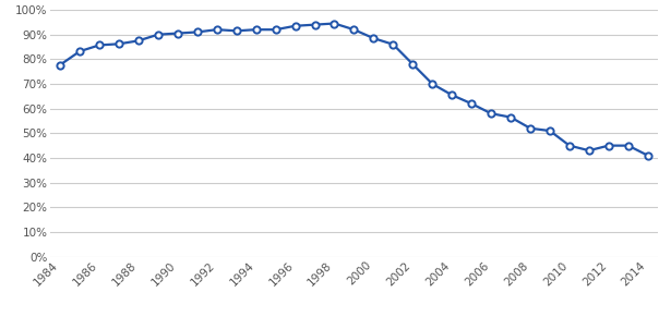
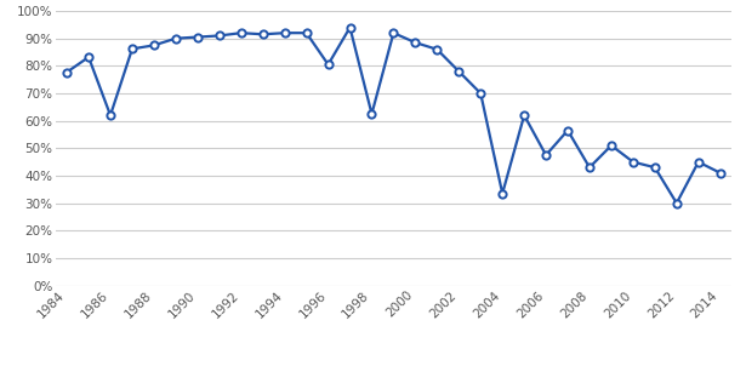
1986: 85.7% -> 62.0%
1996: 93.5% -> 80.5%
1998: 94.5% -> 62.5%
2004: 65.5% -> 33.5%
2006: 58.0% -> 47.5%
2008: 52.0% -> 43.0%
2012: 45.0% -> 30.0%
